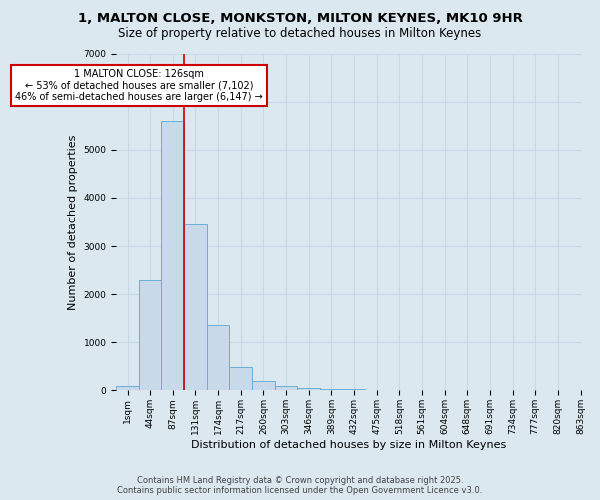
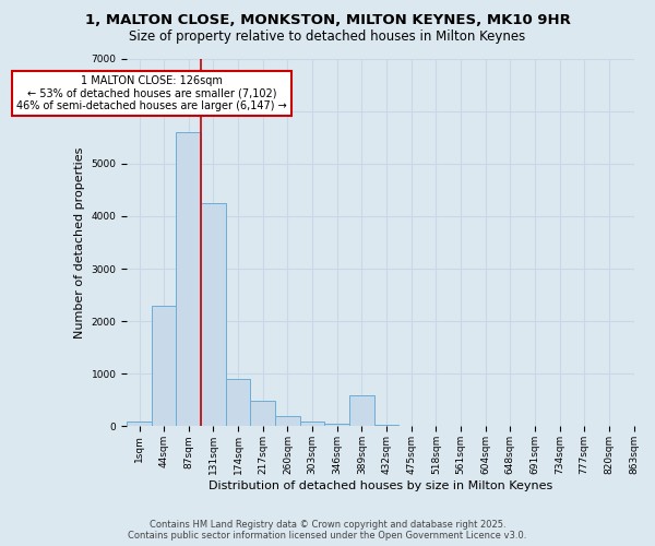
131sqm: 3450 -> 4250
174sqm: 1350 -> 900
389sqm: 40 -> 600
